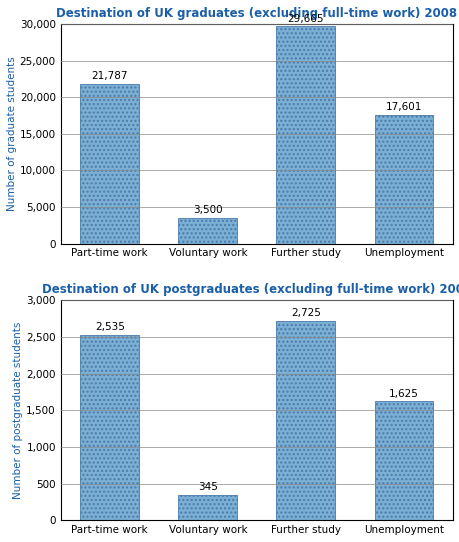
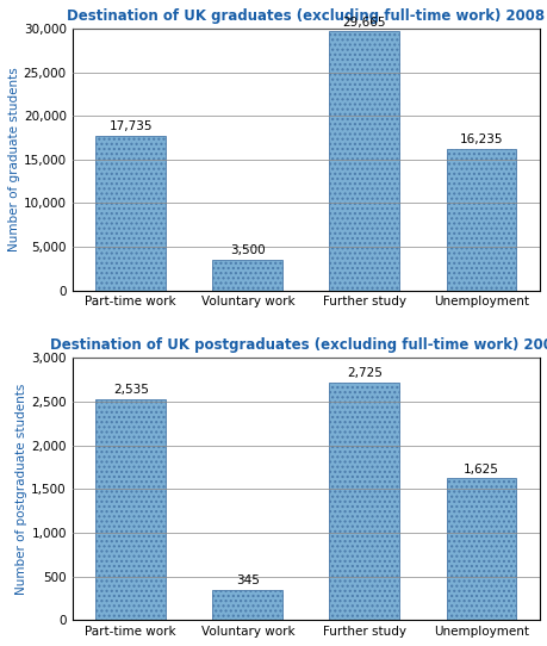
Destination of UK graduates (excluding full-time work) 2008/Part-time work: 21,787 -> 17,735
Destination of UK graduates (excluding full-time work) 2008/Unemployment: 17,601 -> 16,235
